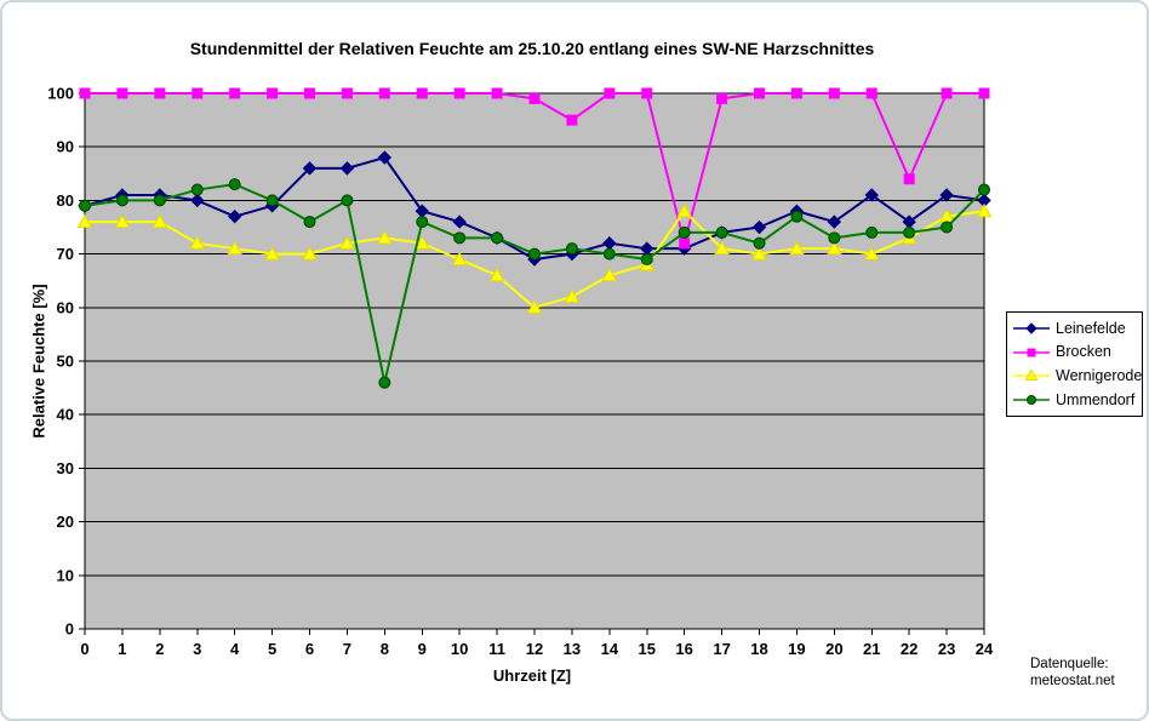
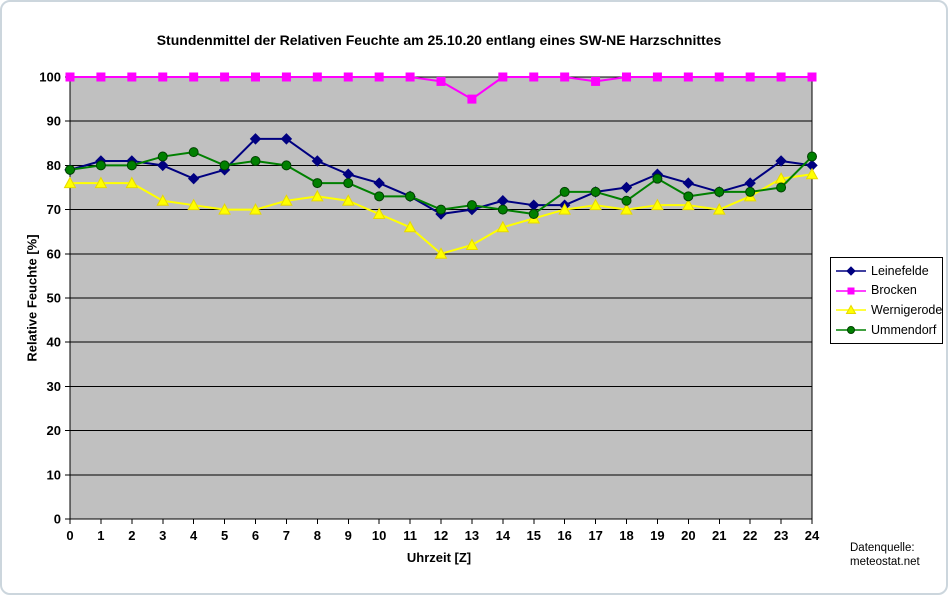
Ummendorf/6: 76 -> 81
Leinefelde/8: 88 -> 81
Ummendorf/8: 46 -> 76
Brocken/16: 72 -> 100
Wernigerode/16: 78 -> 70
Leinefelde/21: 81 -> 74
Brocken/22: 84 -> 100
